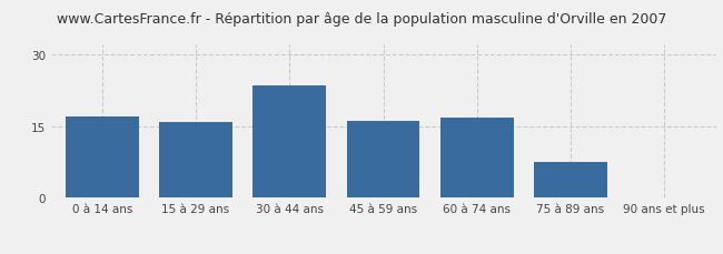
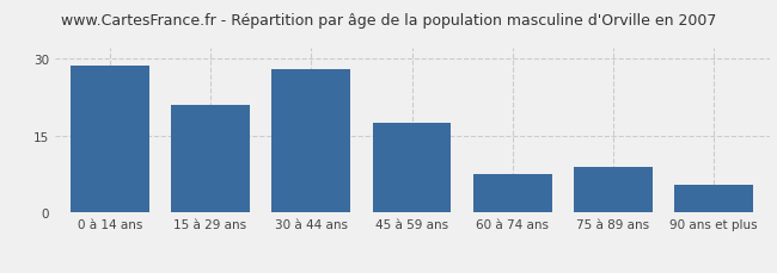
0 à 14 ans: 17.0 -> 28.5
15 à 29 ans: 15.8 -> 21.0
30 à 44 ans: 23.5 -> 28.0
45 à 59 ans: 16.2 -> 17.5
60 à 74 ans: 16.7 -> 7.5
75 à 89 ans: 7.5 -> 9.0
90 ans et plus: 0.2 -> 5.5
